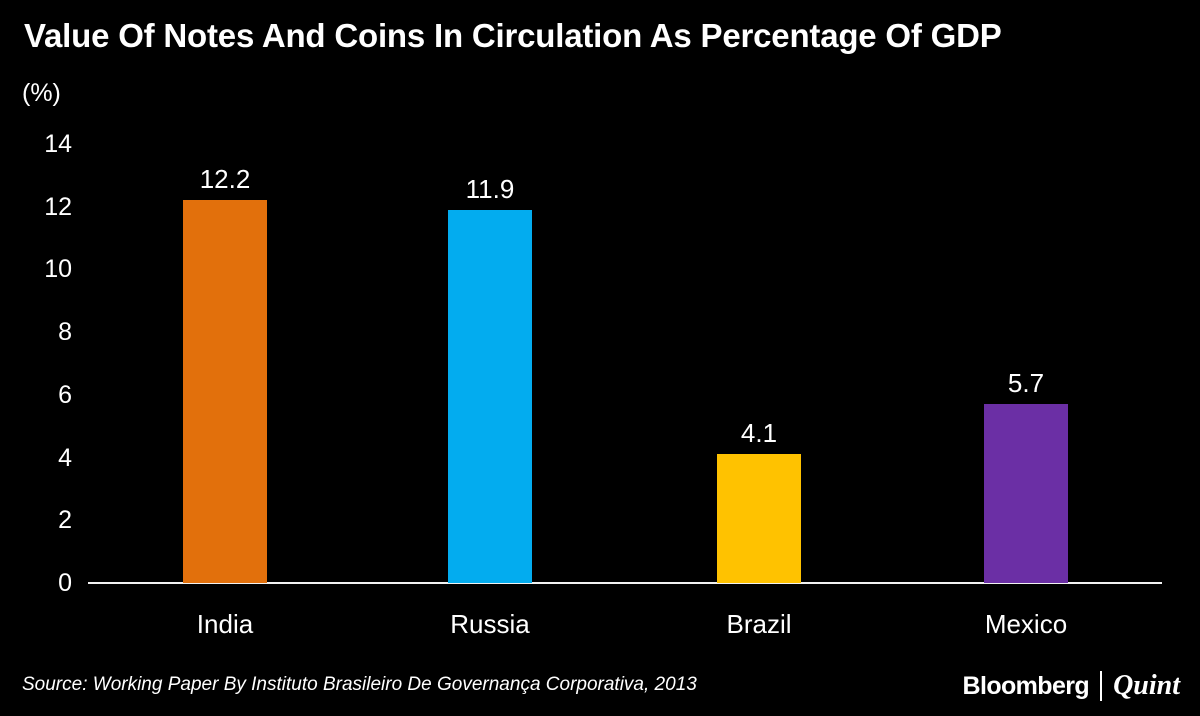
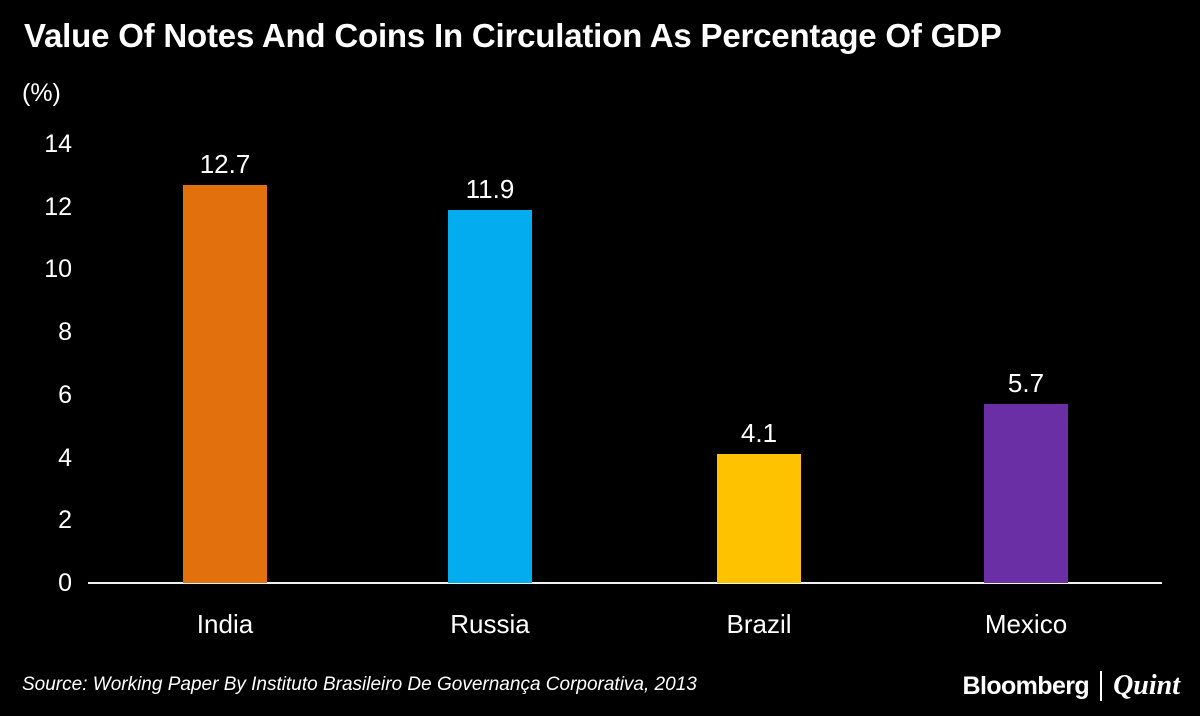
India: 12.2 -> 12.7
